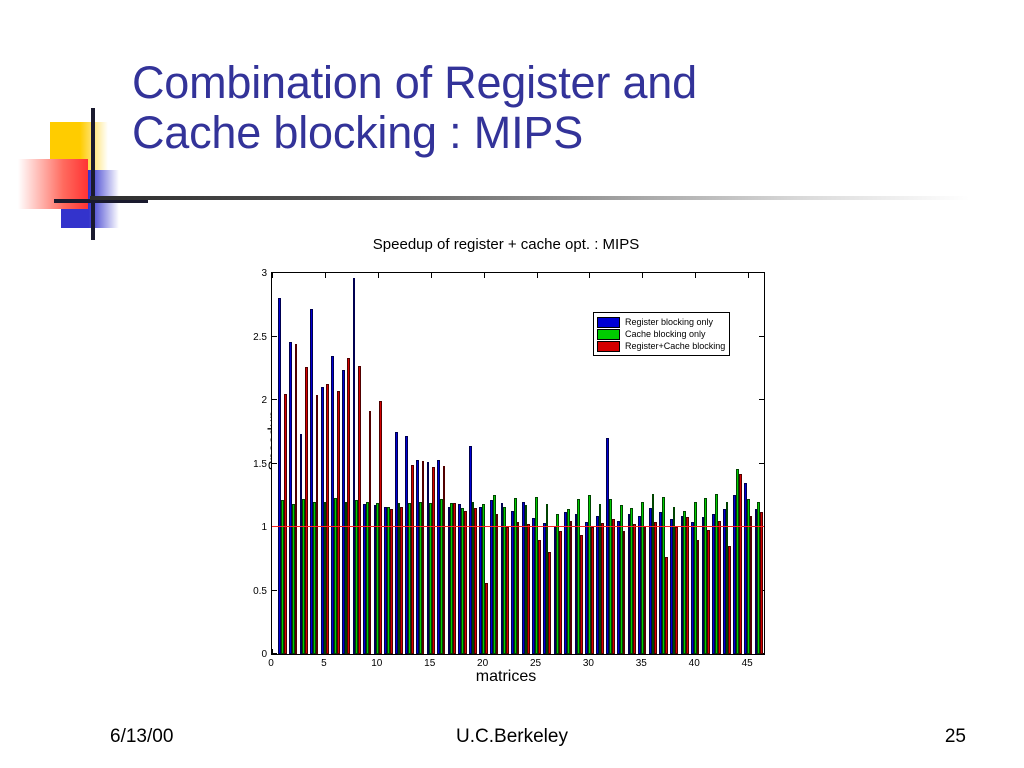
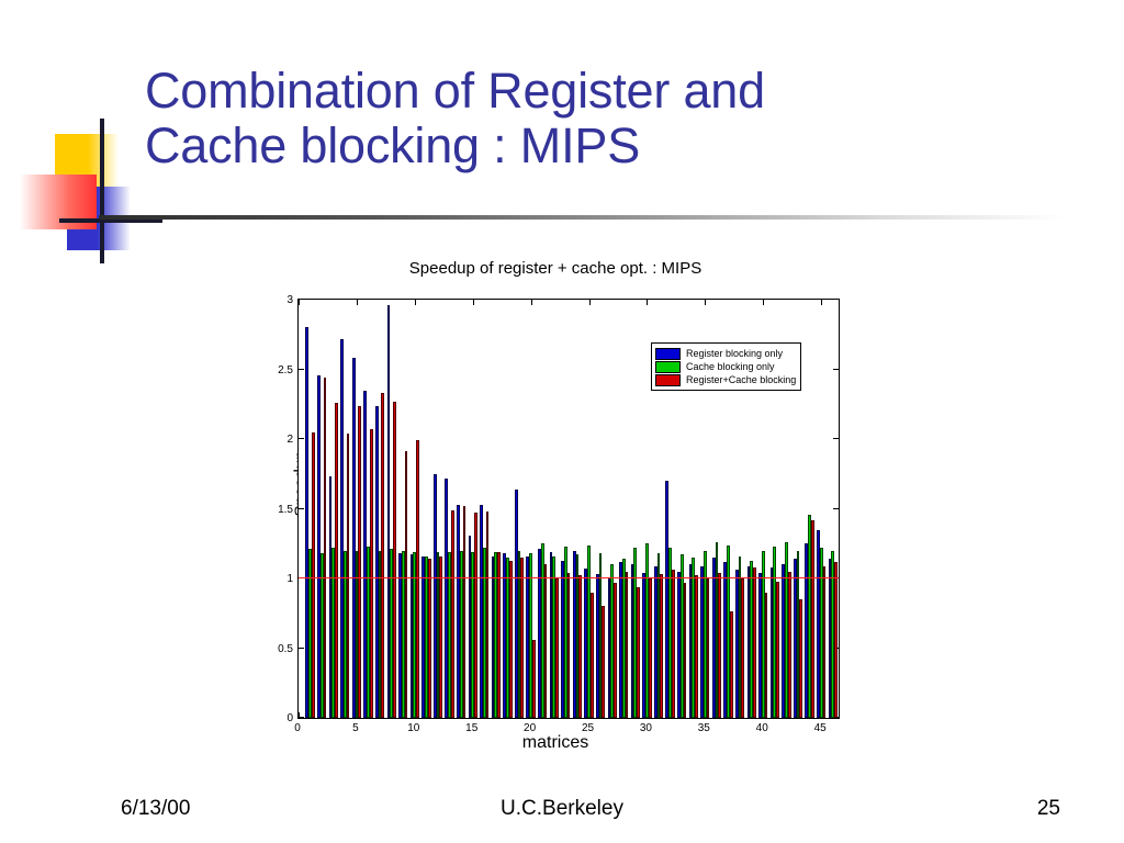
Register blocking only/5: 2.10 -> 2.58
Register+Cache blocking/5: 2.13 -> 2.24
Register blocking only/15: 1.51 -> 1.31
